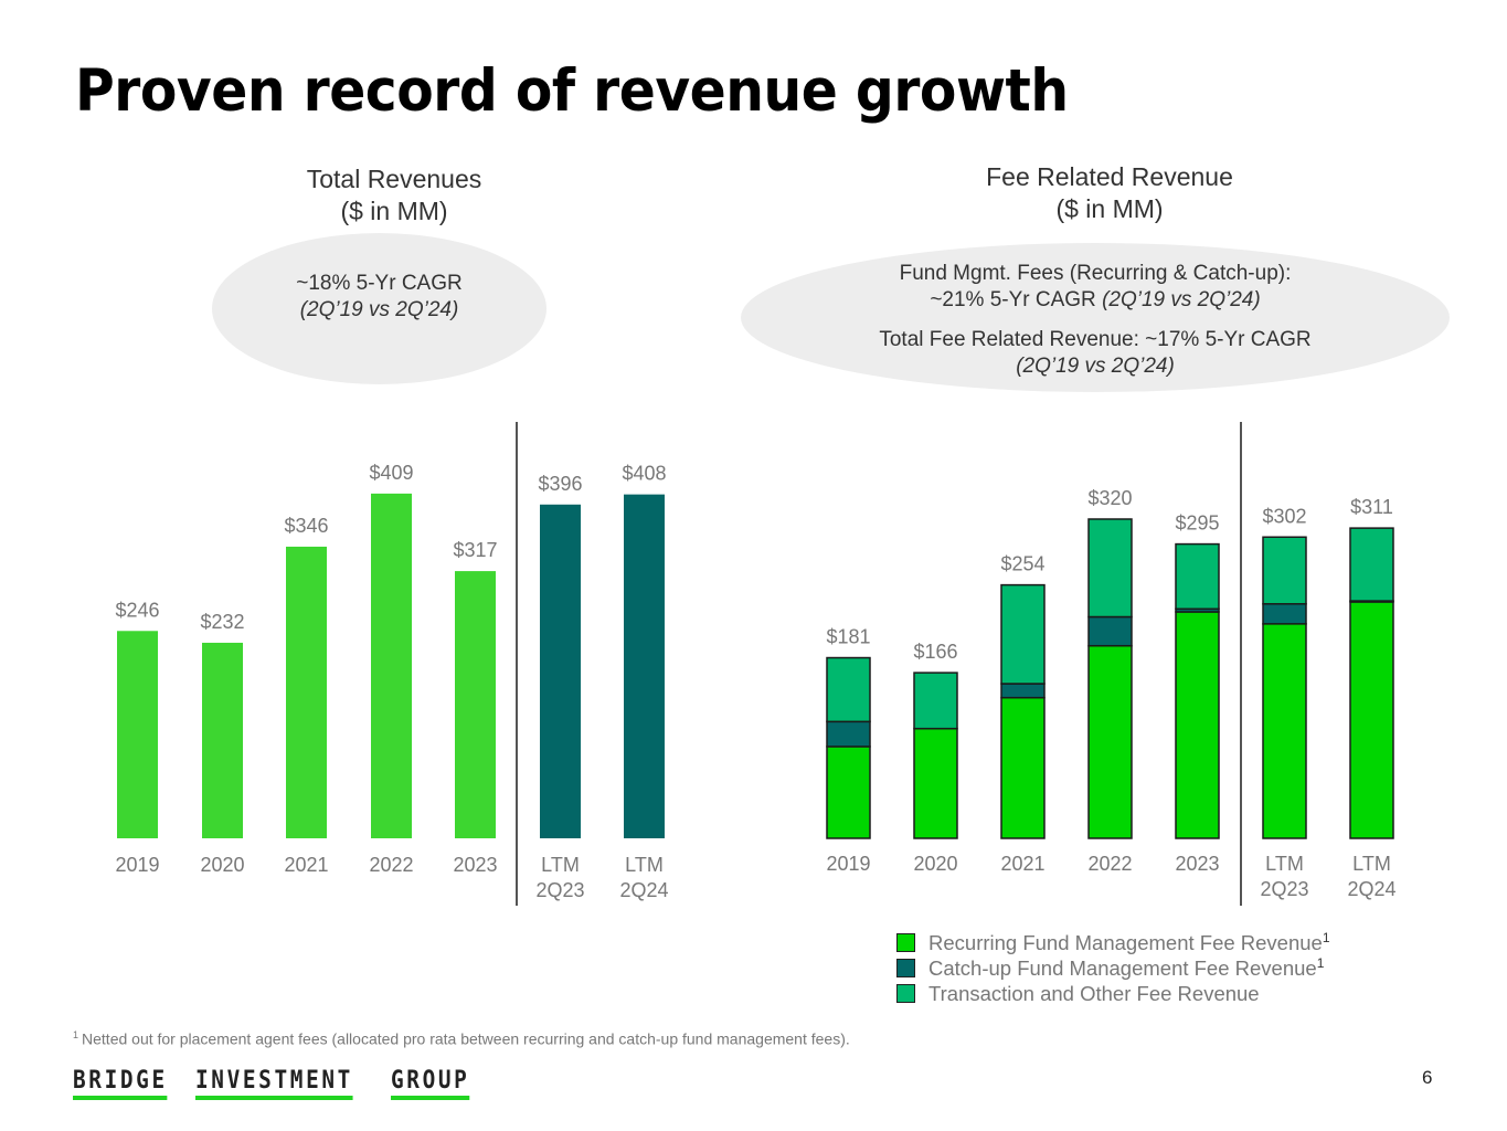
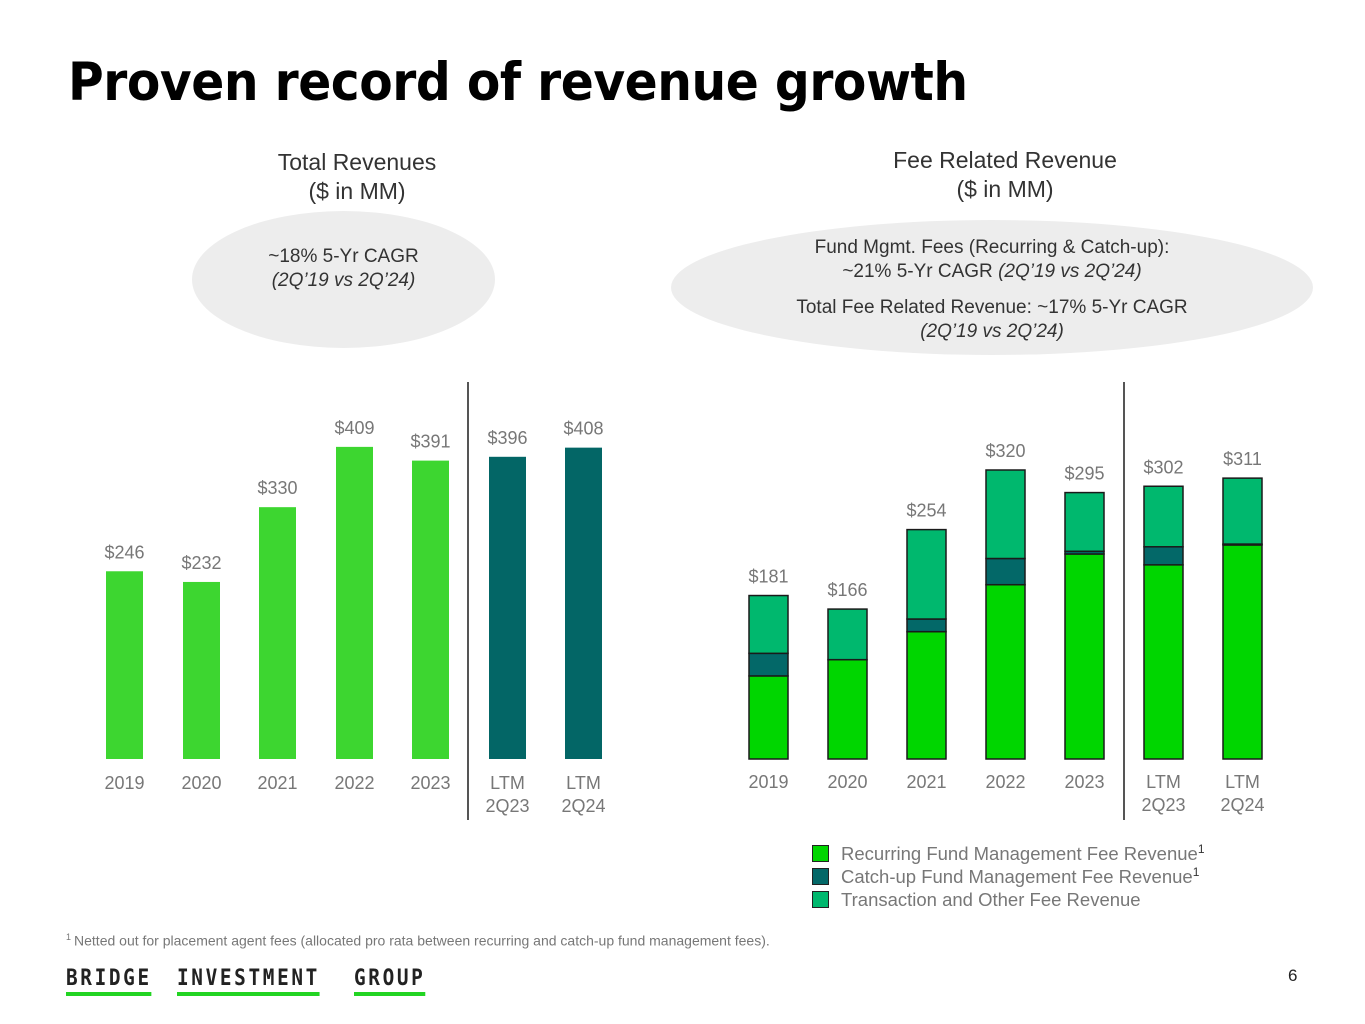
Total Revenues ($ in MM)/2021: $346 -> $330
Total Revenues ($ in MM)/2023: $317 -> $391
